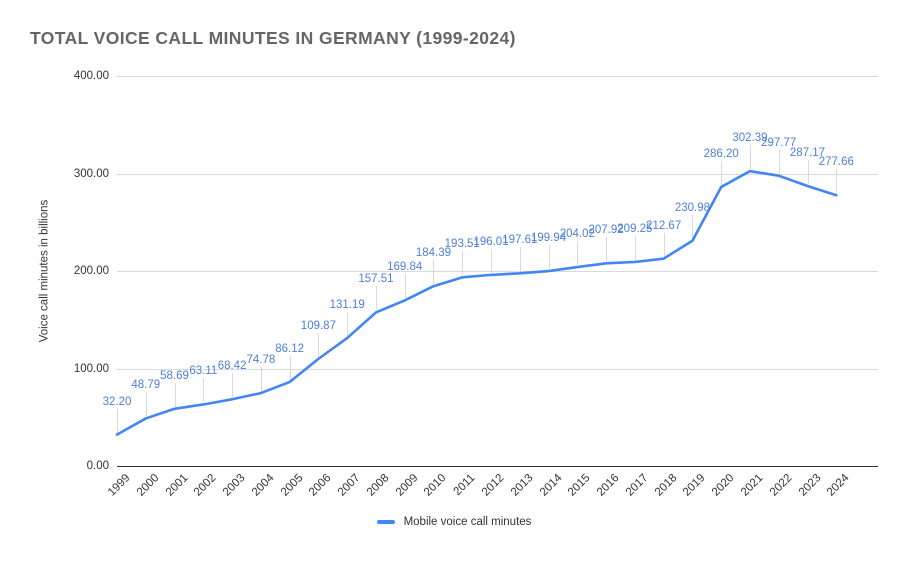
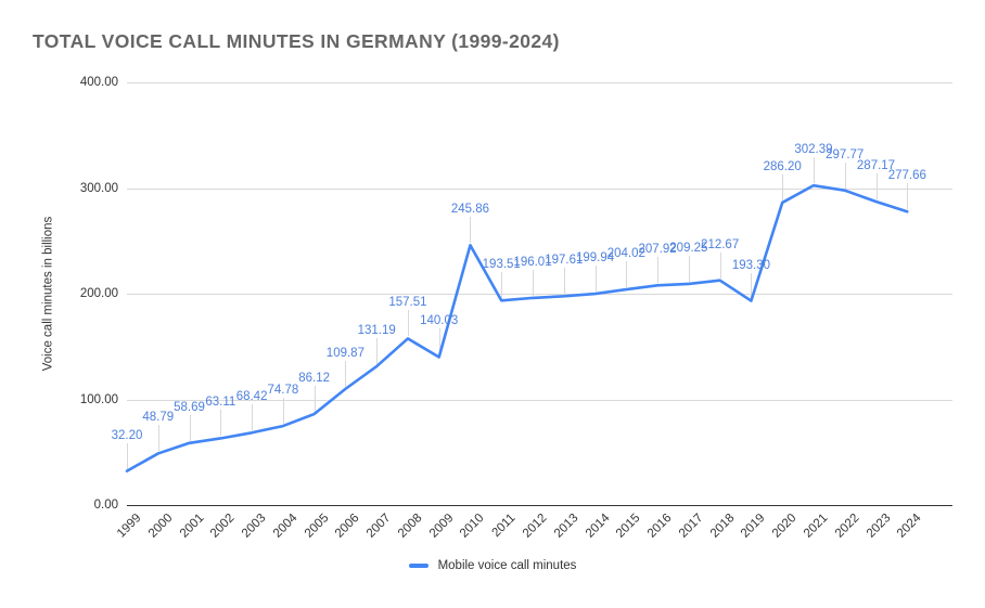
2009: 169.84 -> 140.03
2010: 184.39 -> 245.86
2019: 230.98 -> 193.30
